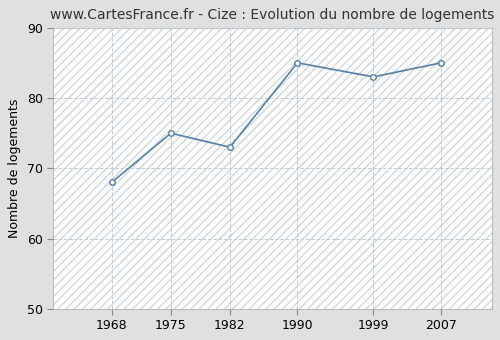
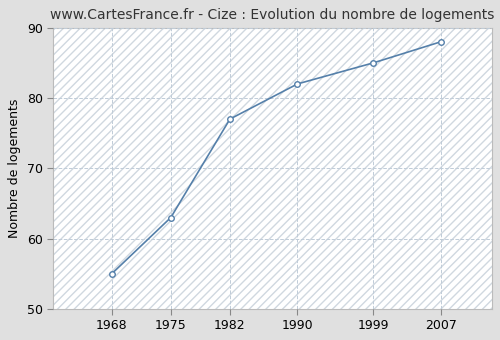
1968: 68 -> 55
1975: 75 -> 63
1982: 73 -> 77
1990: 85 -> 82
1999: 83 -> 85
2007: 85 -> 88
